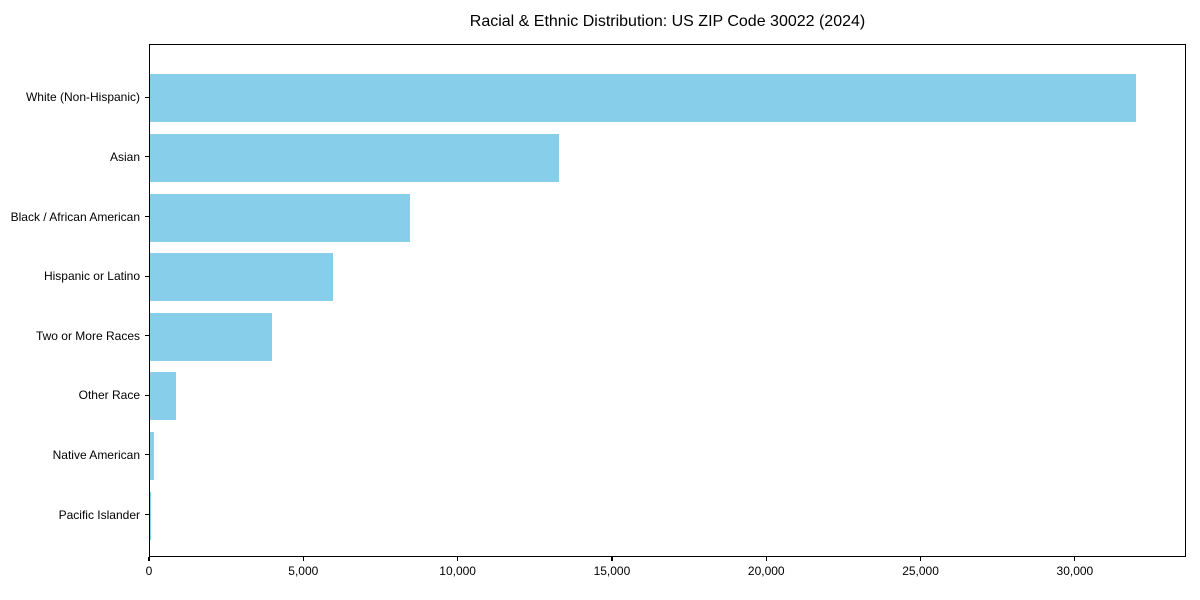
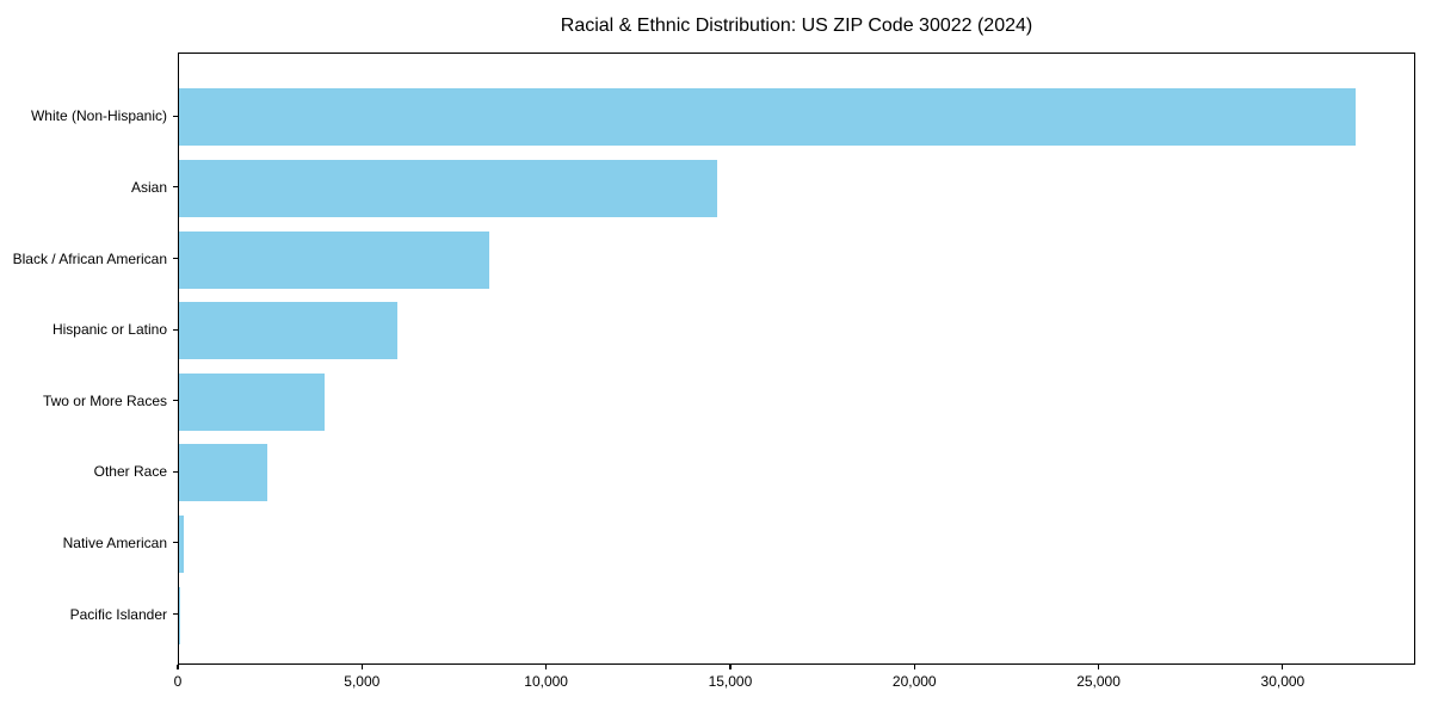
Asian: 13200 -> 14600
Other Race: 800 -> 2400
